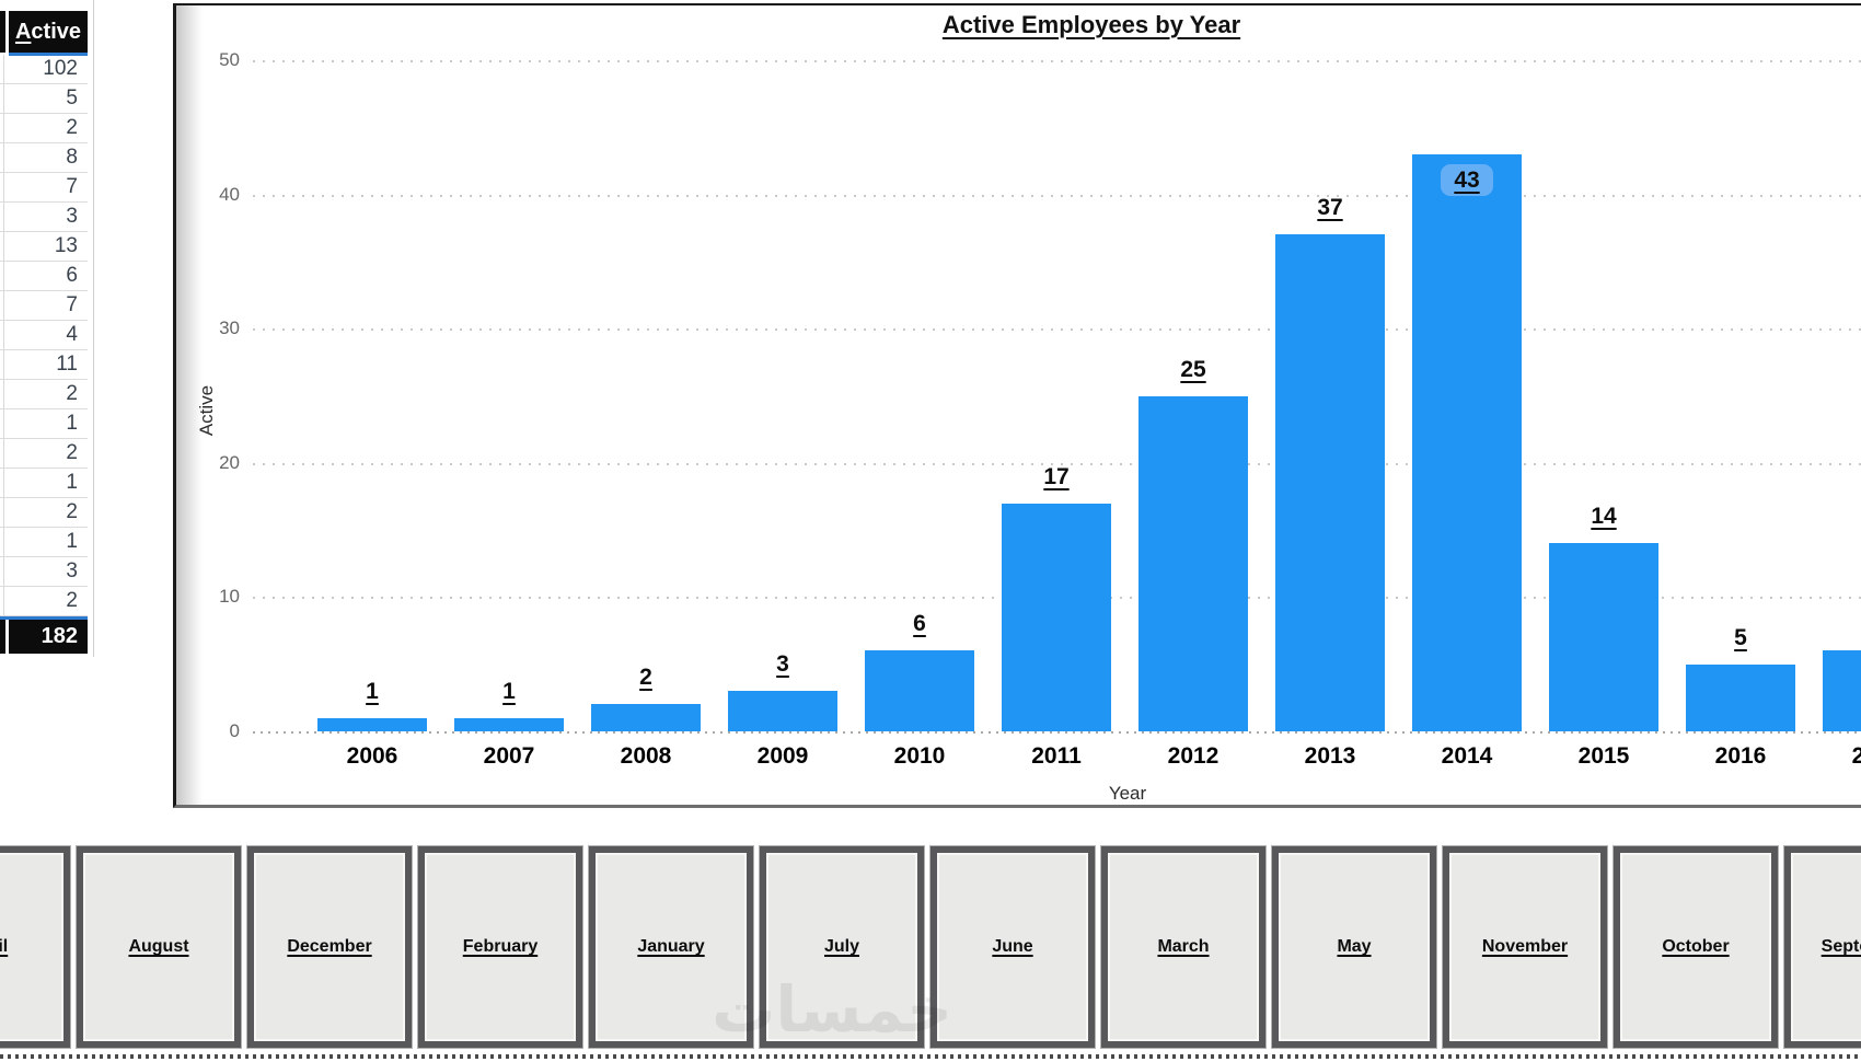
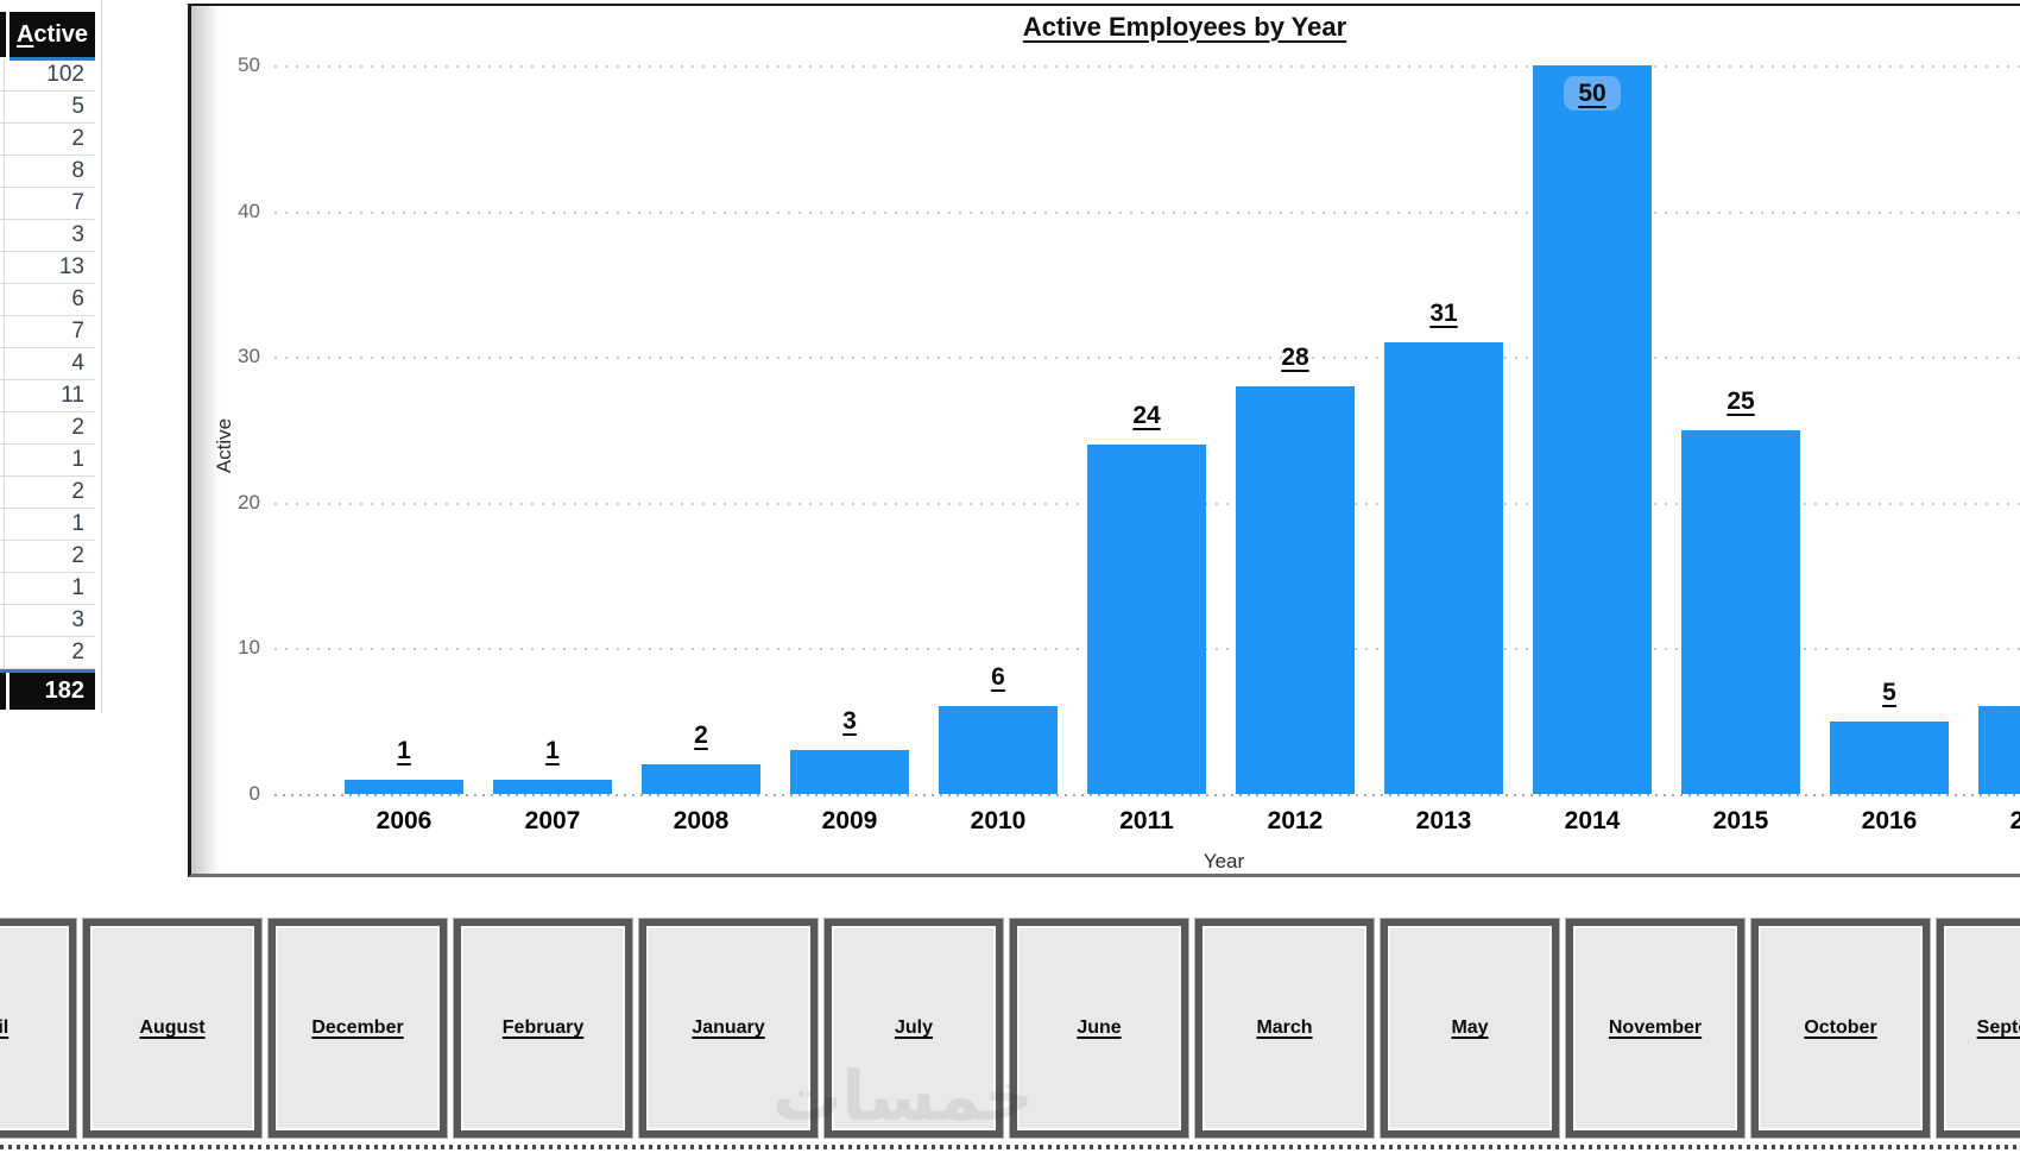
2011: 17 -> 24
2012: 25 -> 28
2013: 37 -> 31
2014: 43 -> 50
2015: 14 -> 25
